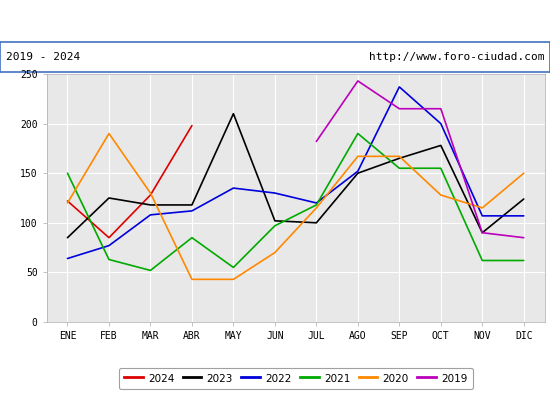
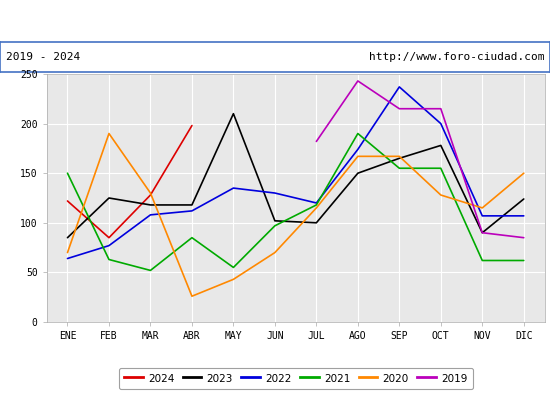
2020/ENE: 120 -> 70
2020/ABR: 43 -> 26
2022/AGO: 152 -> 174
